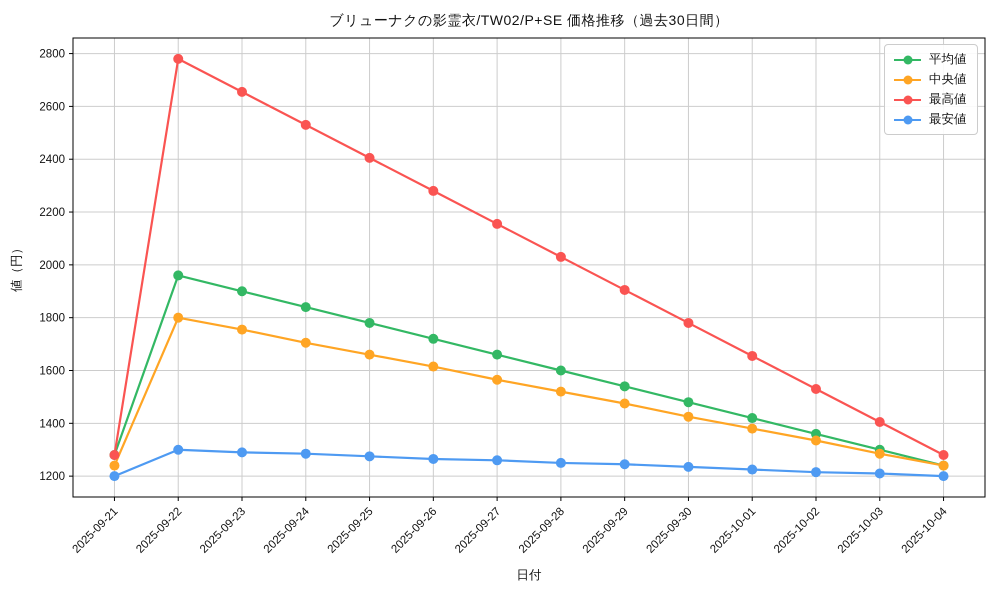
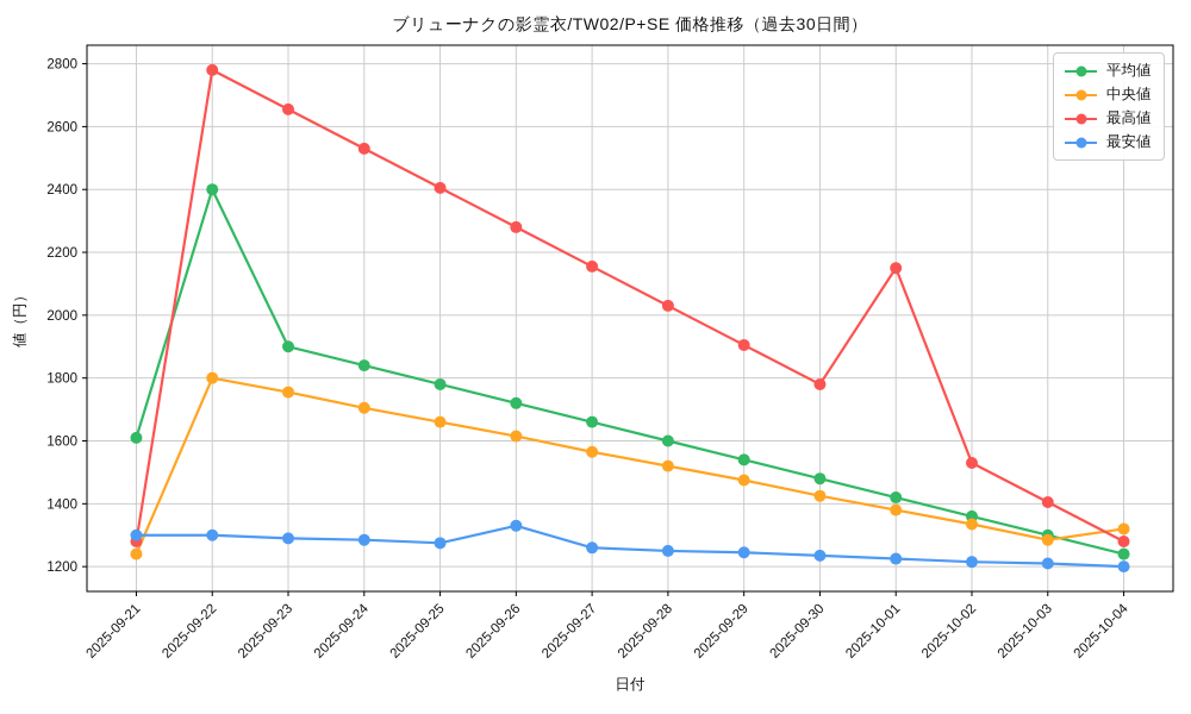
平均値/2025-09-21: 1280 -> 1610
最安値/2025-09-21: 1200 -> 1300
平均値/2025-09-22: 1960 -> 2400
最安値/2025-09-26: 1260 -> 1330
最高値/2025-10-01: 1660 -> 2150
中央値/2025-10-04: 1240 -> 1320
